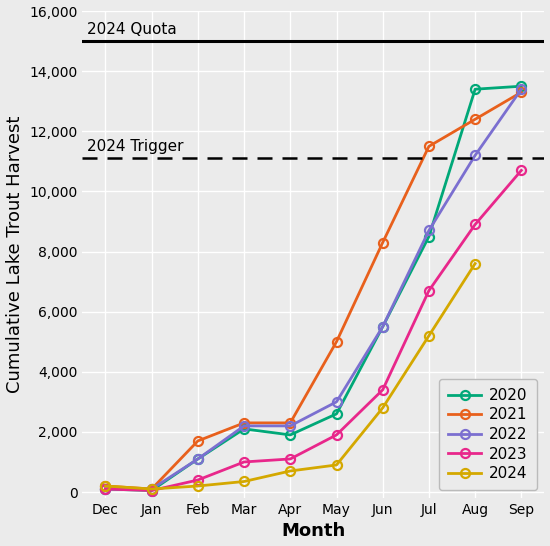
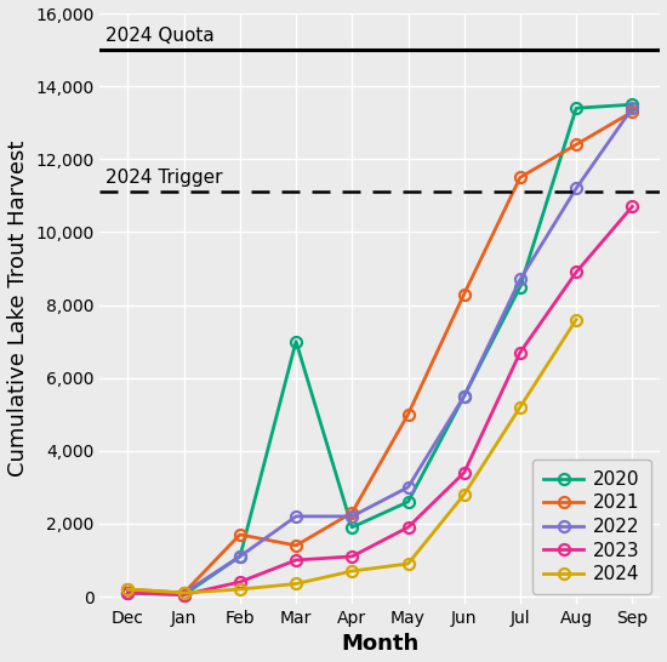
2020/Mar: 2,100 -> 7,000
2021/Mar: 2,300 -> 1,400
